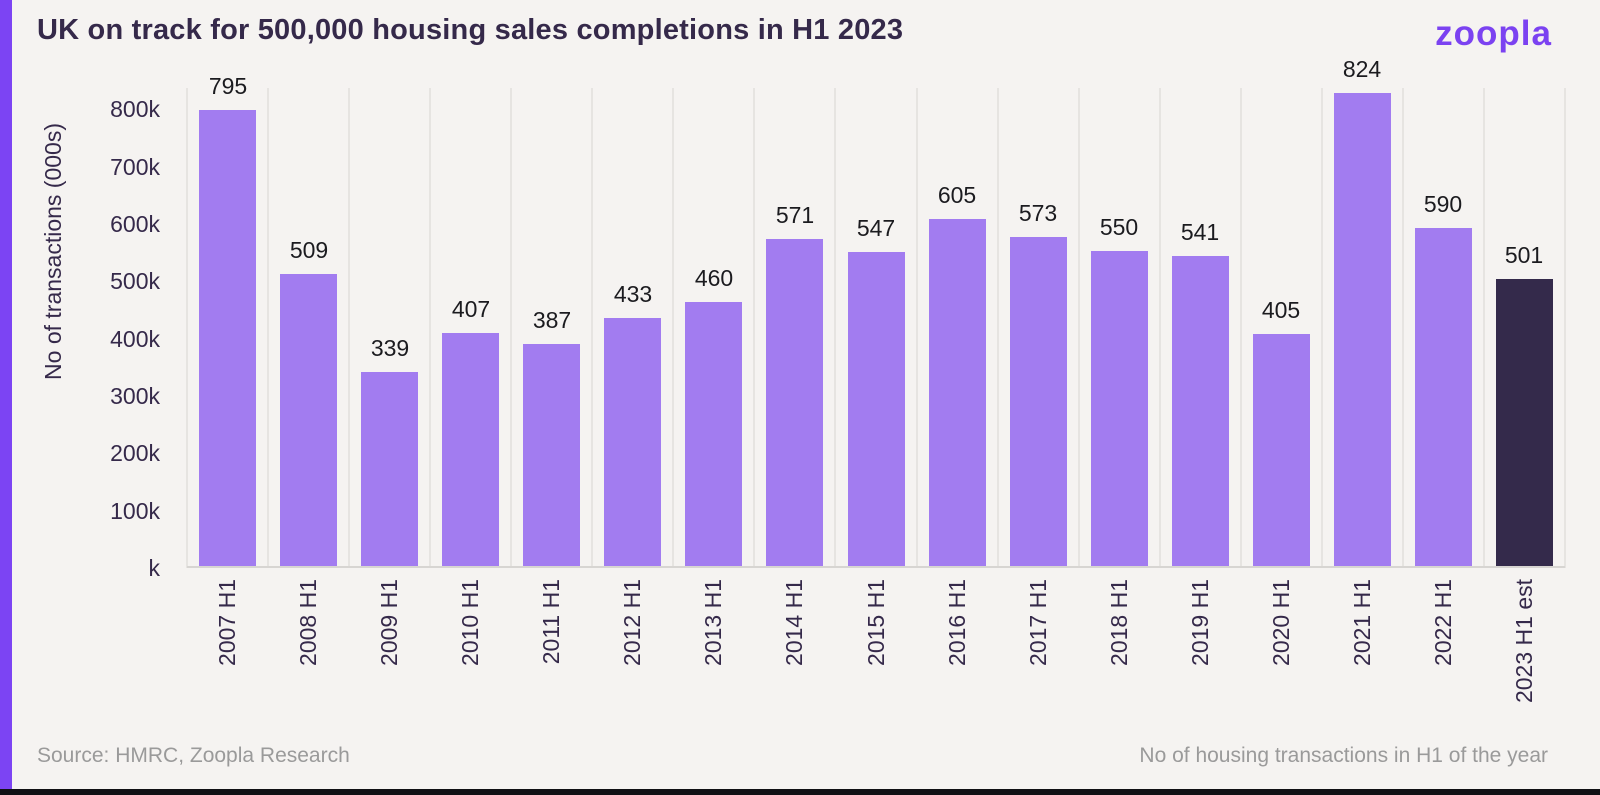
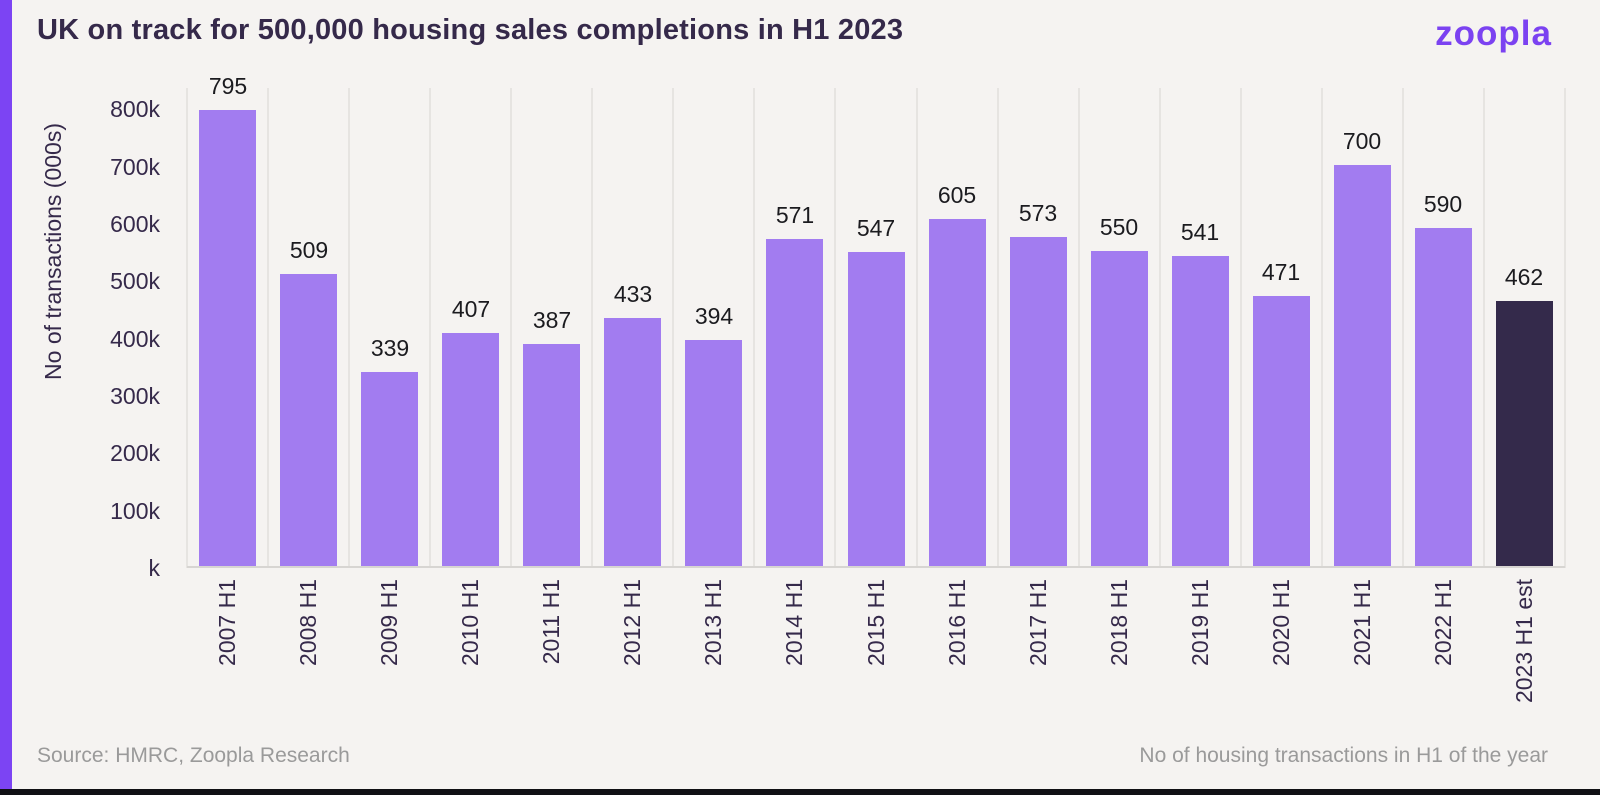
2013 H1: 460 -> 394
2020 H1: 405 -> 471
2021 H1: 824 -> 700
2023 H1 est: 501 -> 462
